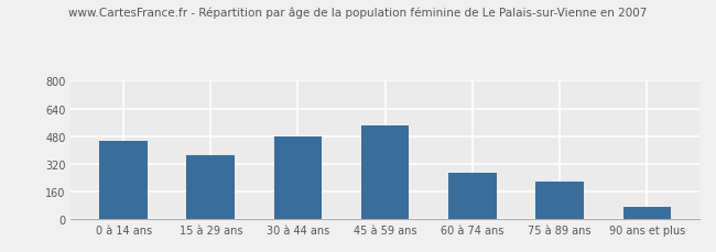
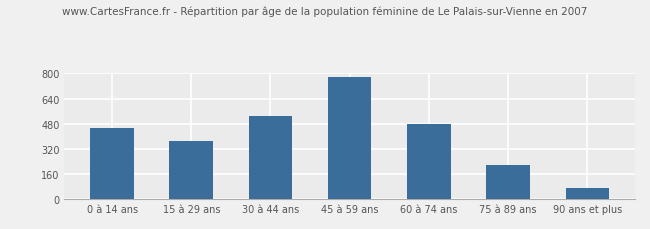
30 à 44 ans: 480 -> 530
45 à 59 ans: 540 -> 780
60 à 74 ans: 270 -> 480
